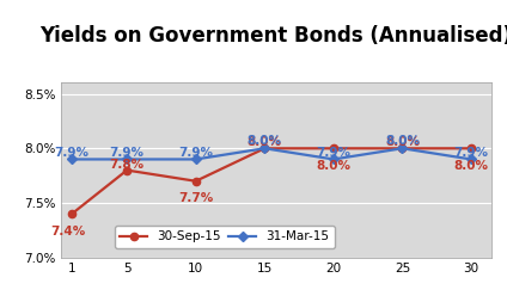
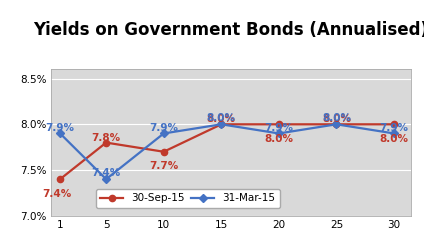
31-Mar-15/5: 7.9% -> 7.4%
